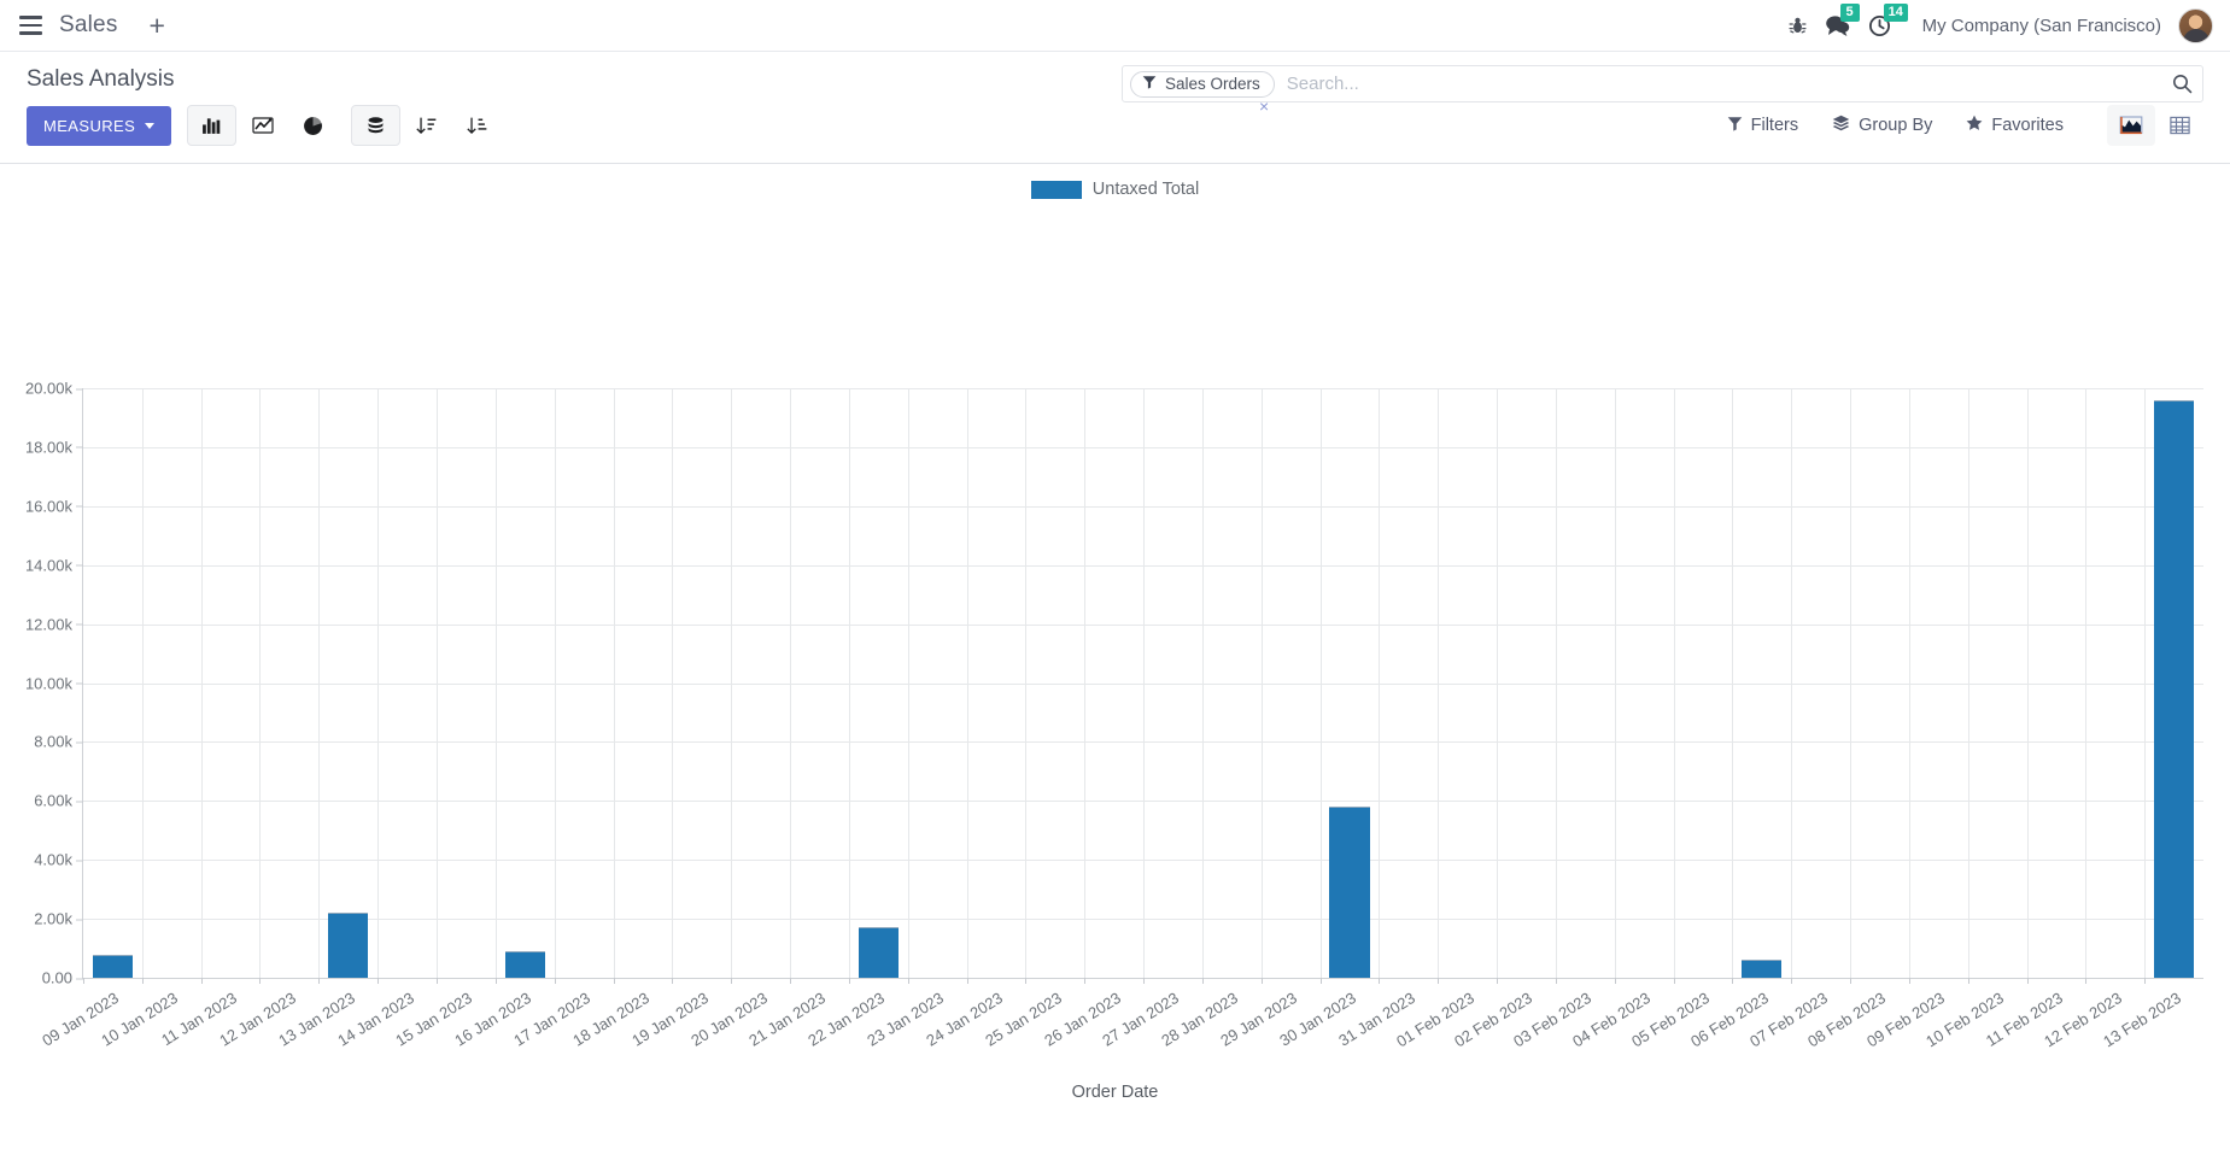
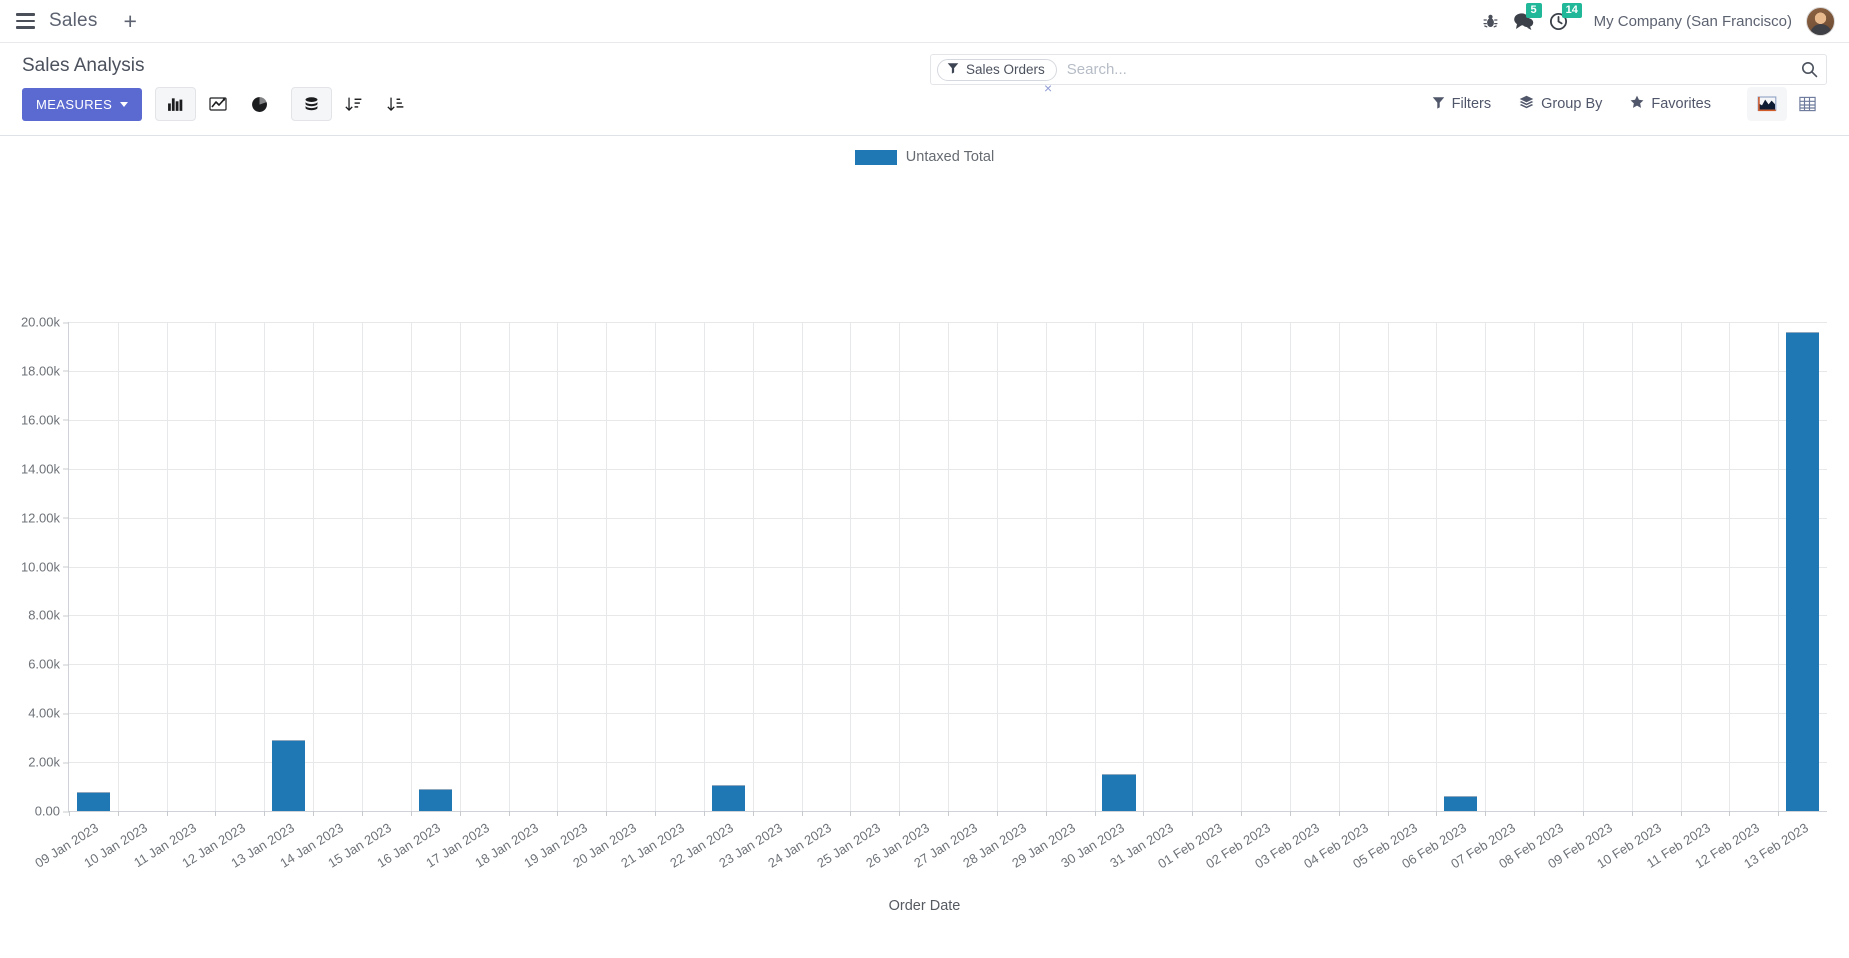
13 Jan 2023: 2.2k -> 2.9k
22 Jan 2023: 1.7k -> 1.0k
30 Jan 2023: 5.8k -> 1.5k
